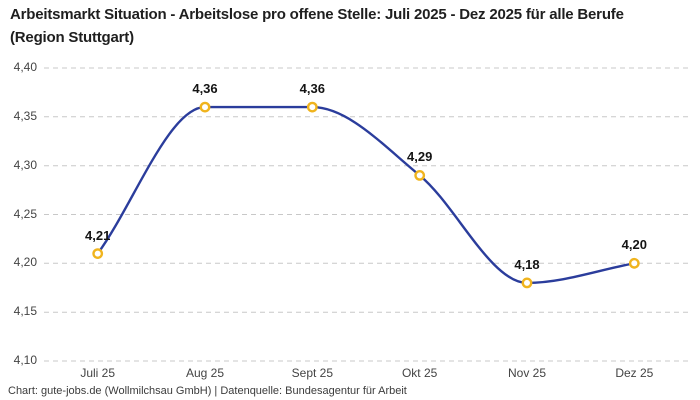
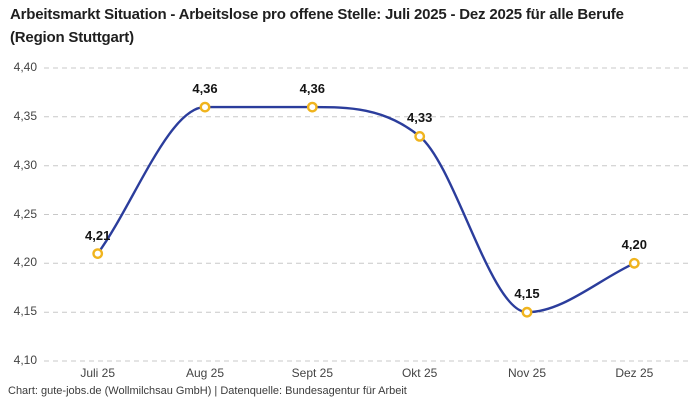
Okt 25: 4,29 -> 4,33
Nov 25: 4,18 -> 4,15
